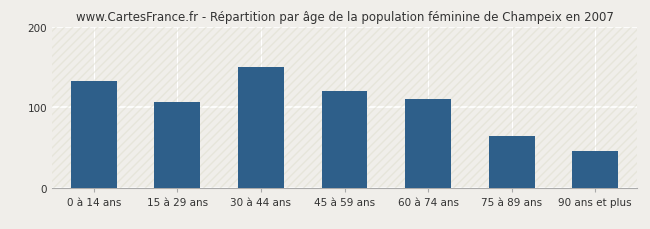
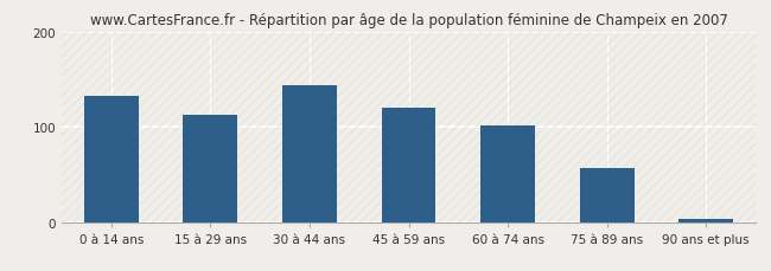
15 à 29 ans: 106 -> 113
30 à 44 ans: 150 -> 143
60 à 74 ans: 110 -> 101
75 à 89 ans: 64 -> 57
90 ans et plus: 46 -> 3
